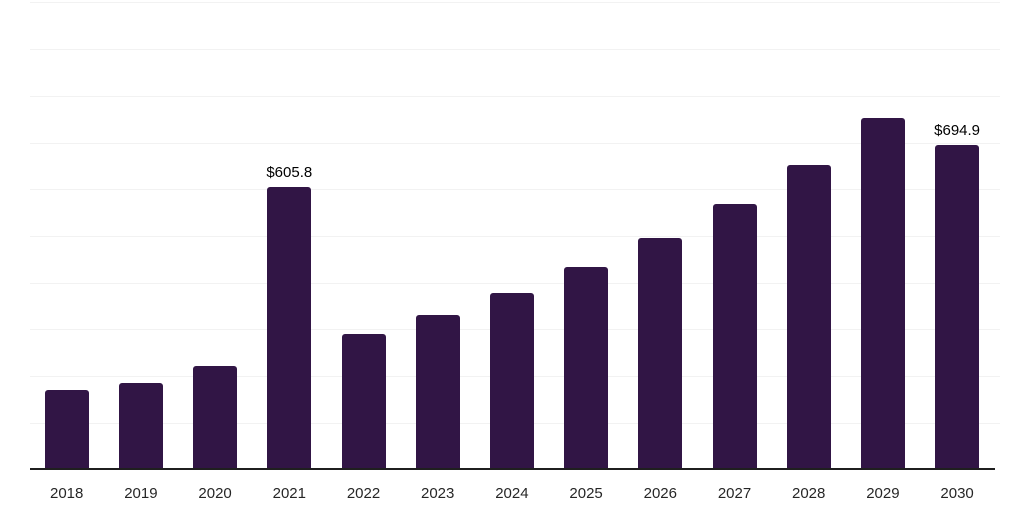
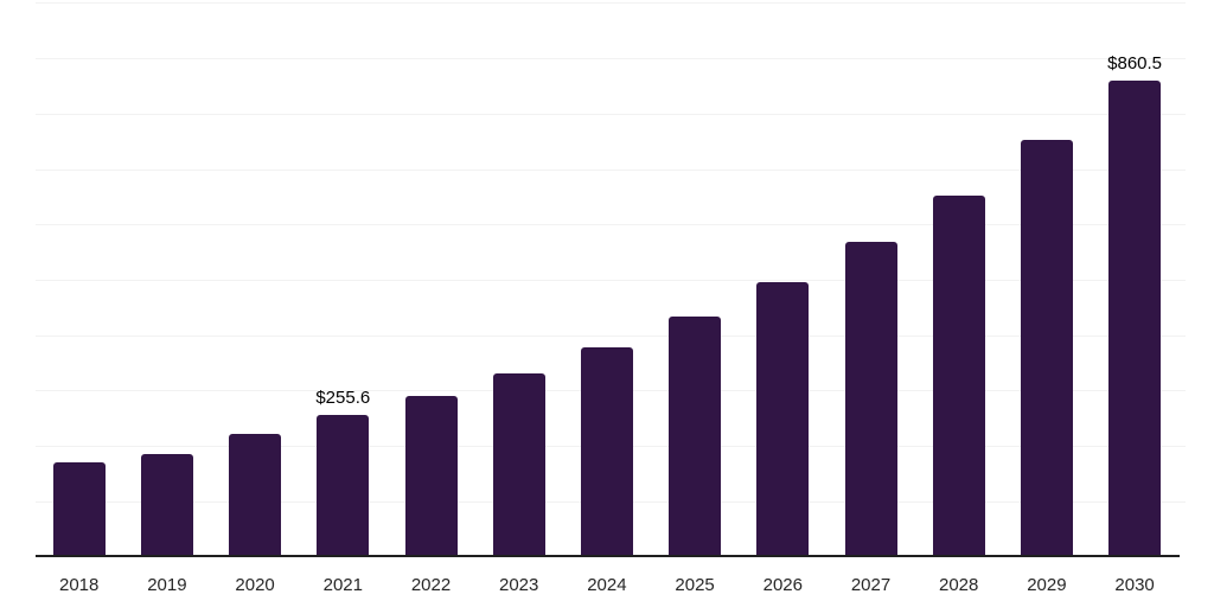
2021: $605.8 -> $255.6
2030: $694.9 -> $860.5
